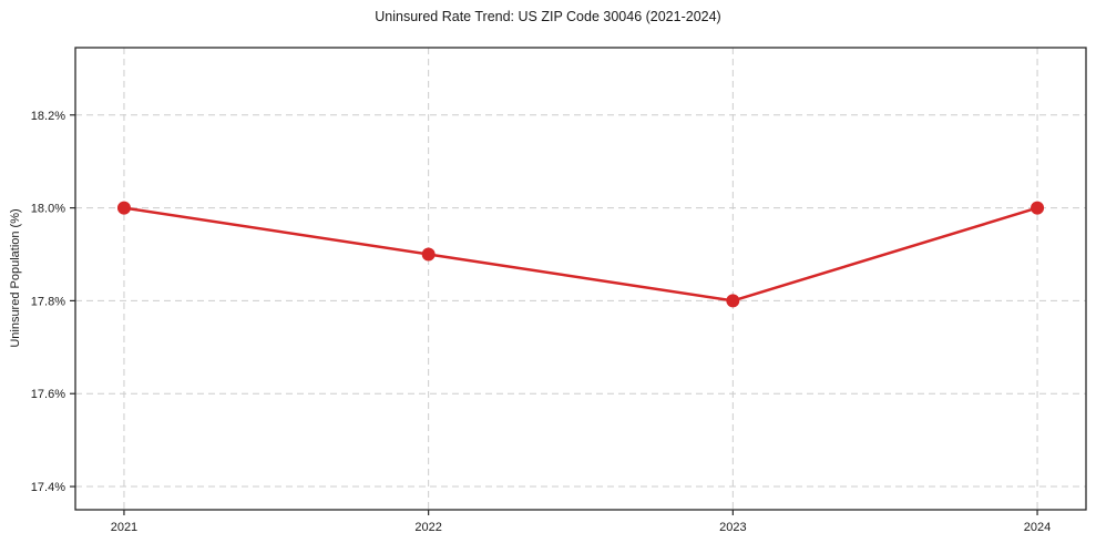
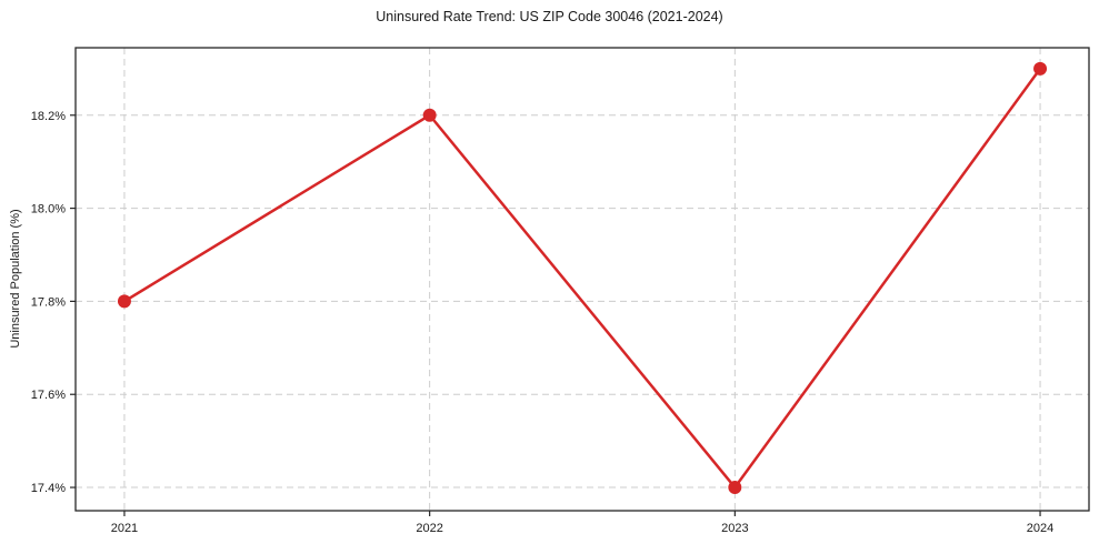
2021: 18.0% -> 17.8%
2022: 17.9% -> 18.2%
2023: 17.8% -> 17.4%
2024: 18.0% -> 18.3%
